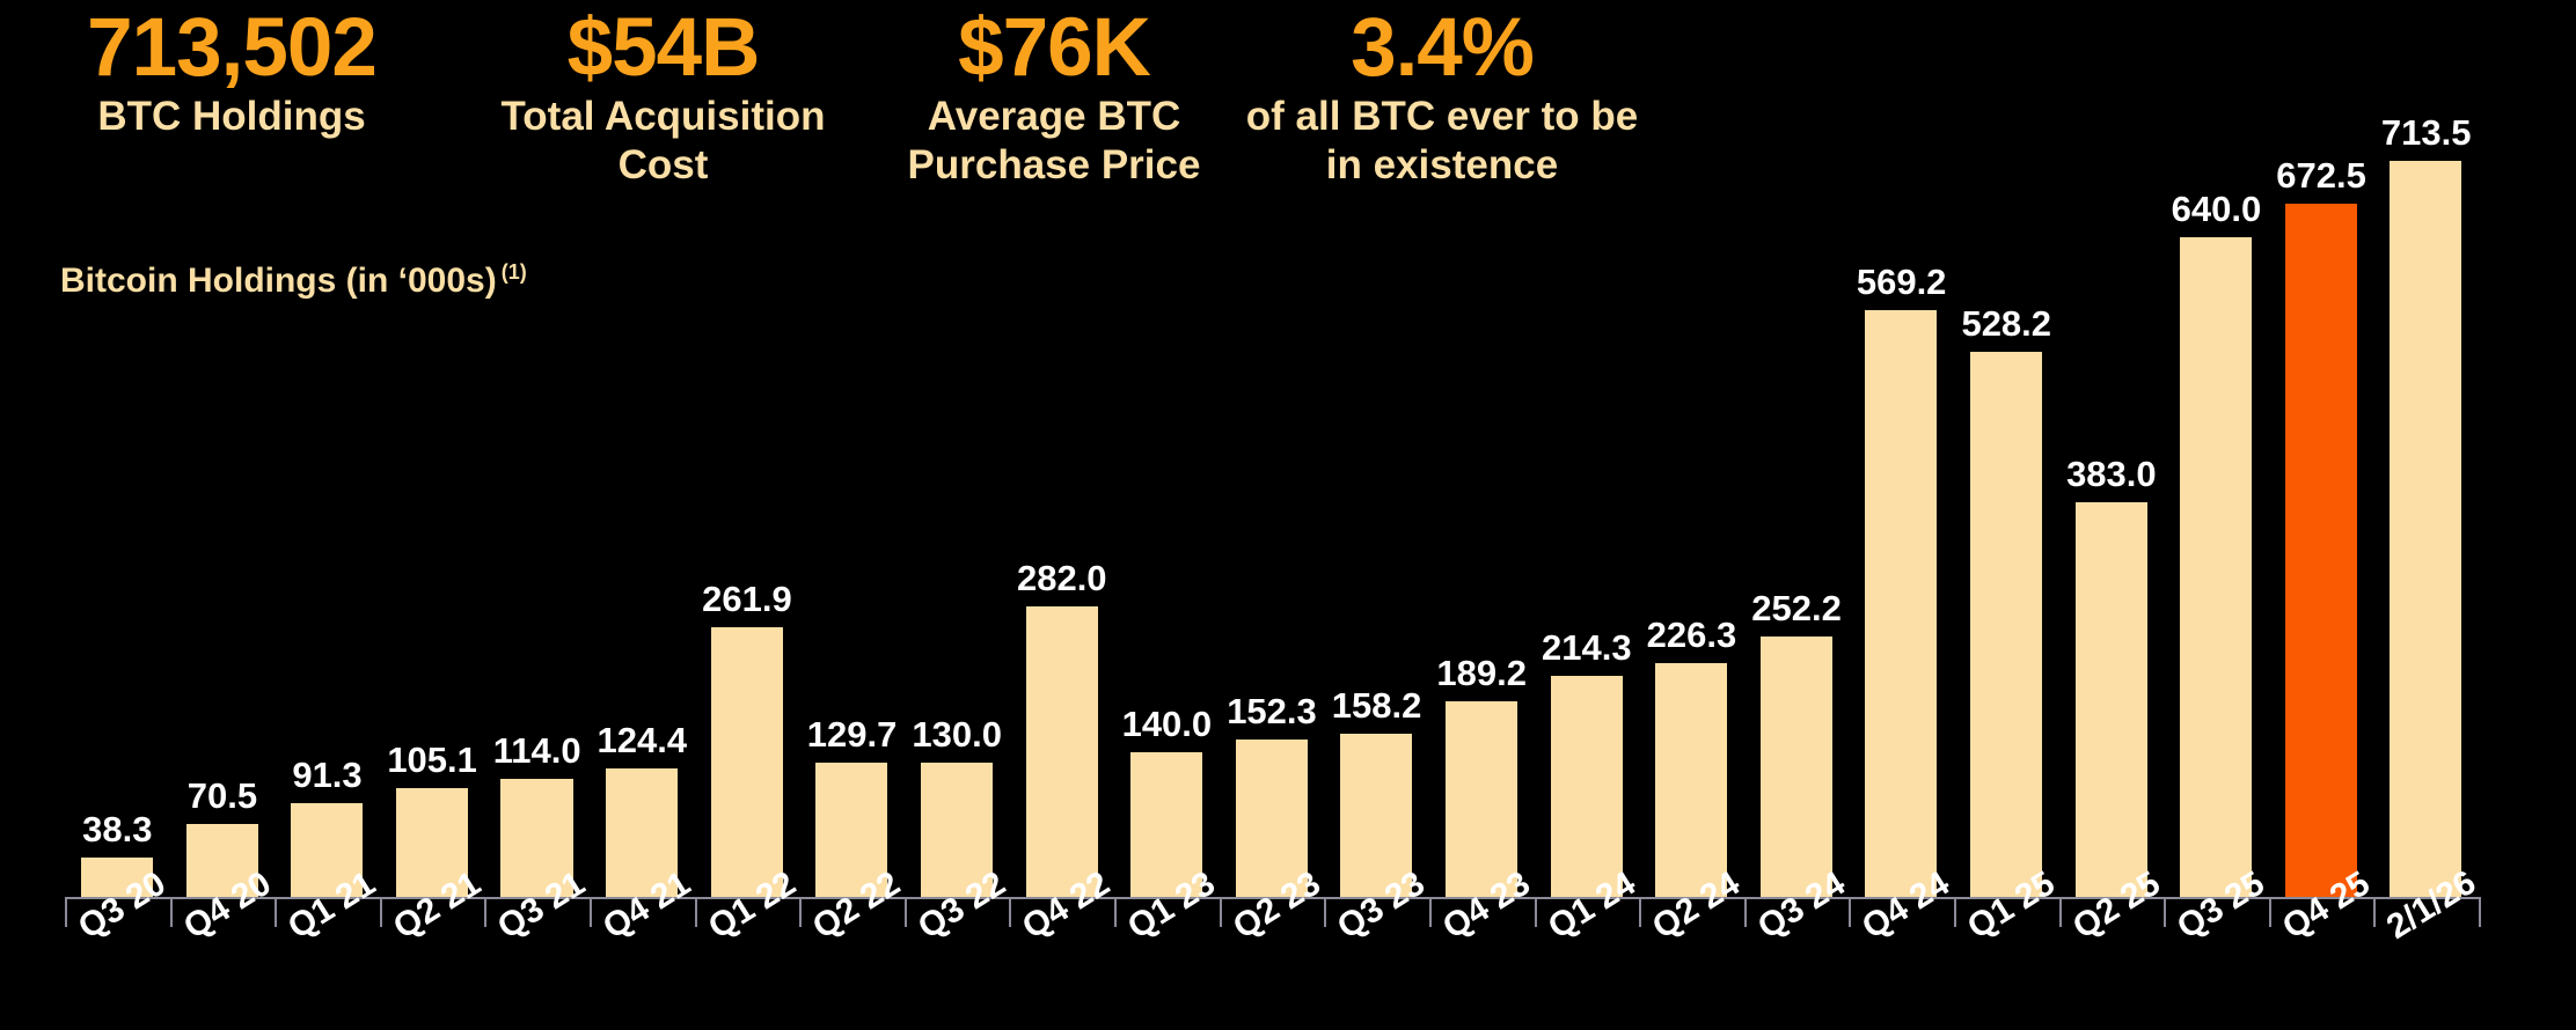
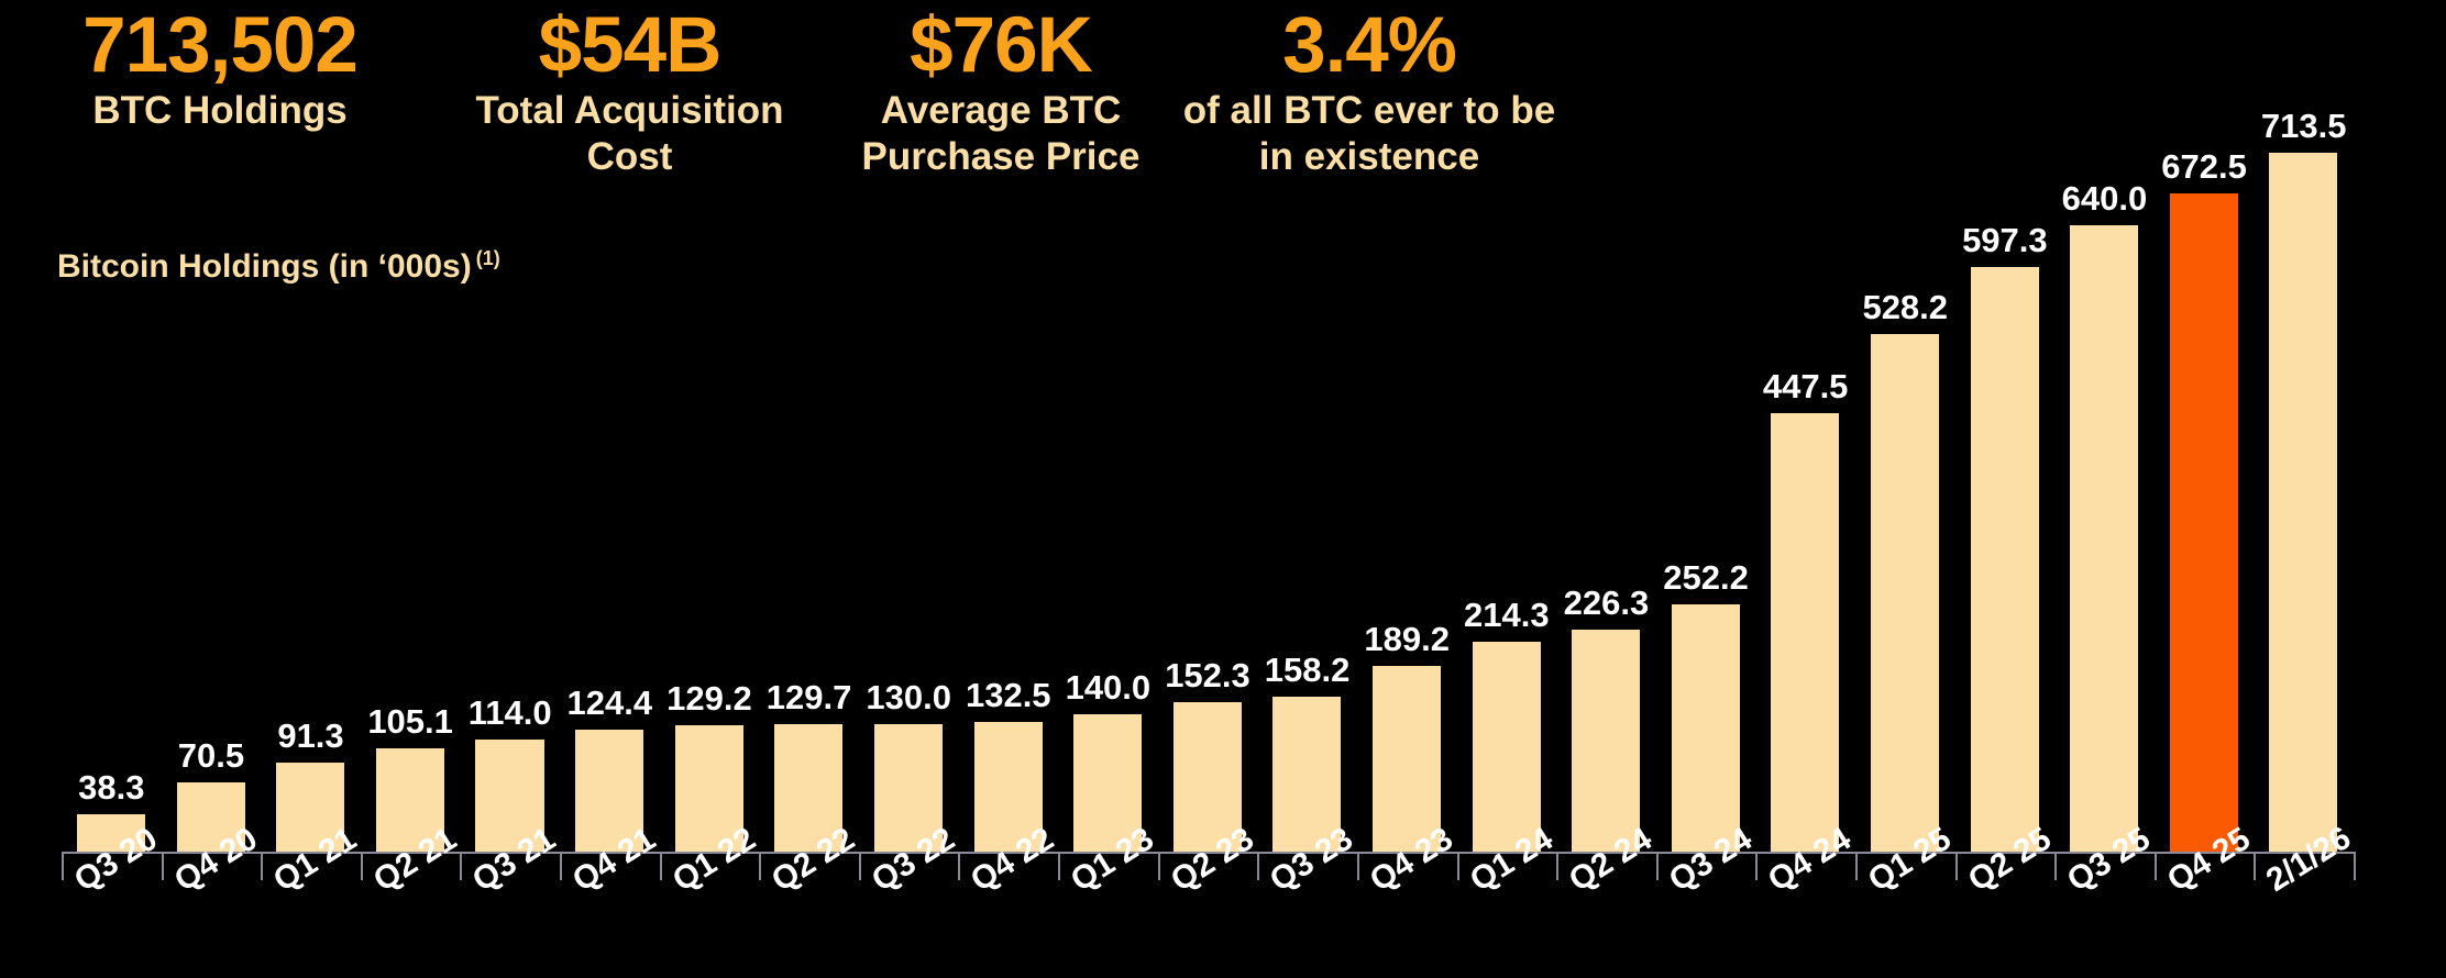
Q1 22: 261.9 -> 129.2
Q4 22: 282.0 -> 132.5
Q4 24: 569.2 -> 447.5
Q2 25: 383.0 -> 597.3
